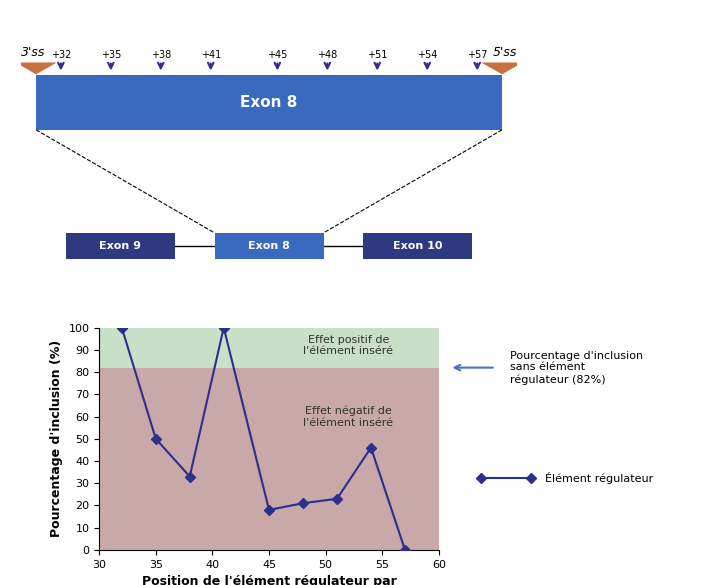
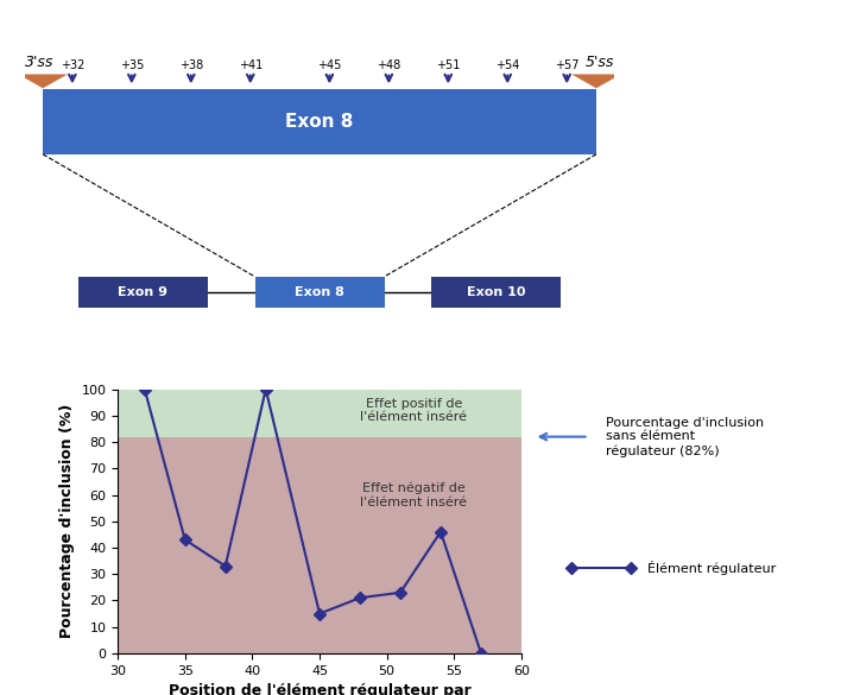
35: 50 -> 43
45: 18 -> 15
